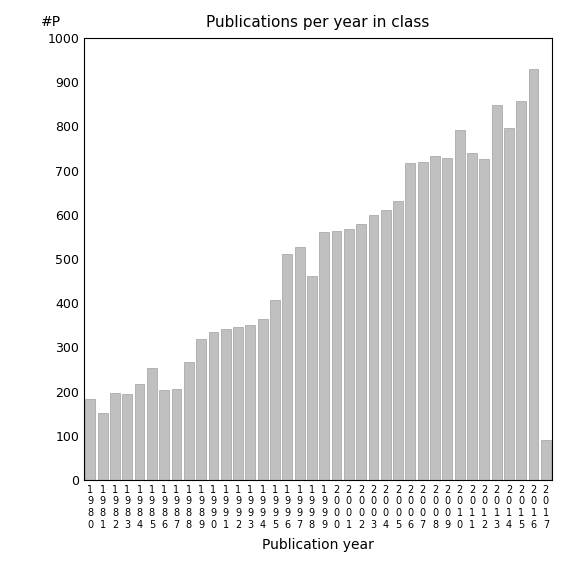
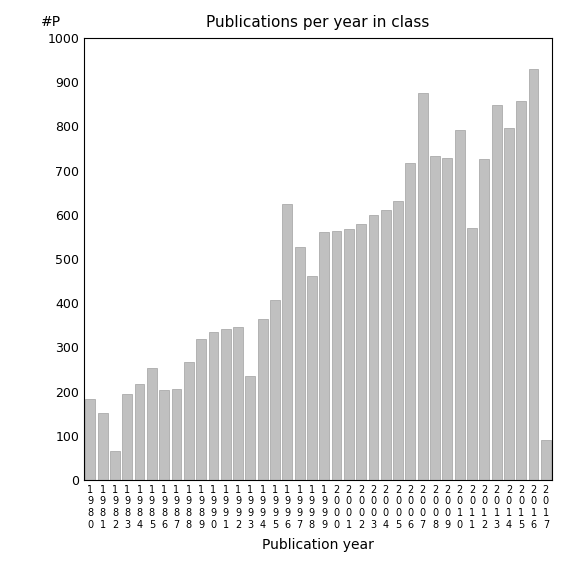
1 9 8 2: 197 -> 65
1 9 9 3: 351 -> 235
1 9 9 6: 511 -> 625
2 0 0 7: 719 -> 875
2 0 1 1: 741 -> 570
